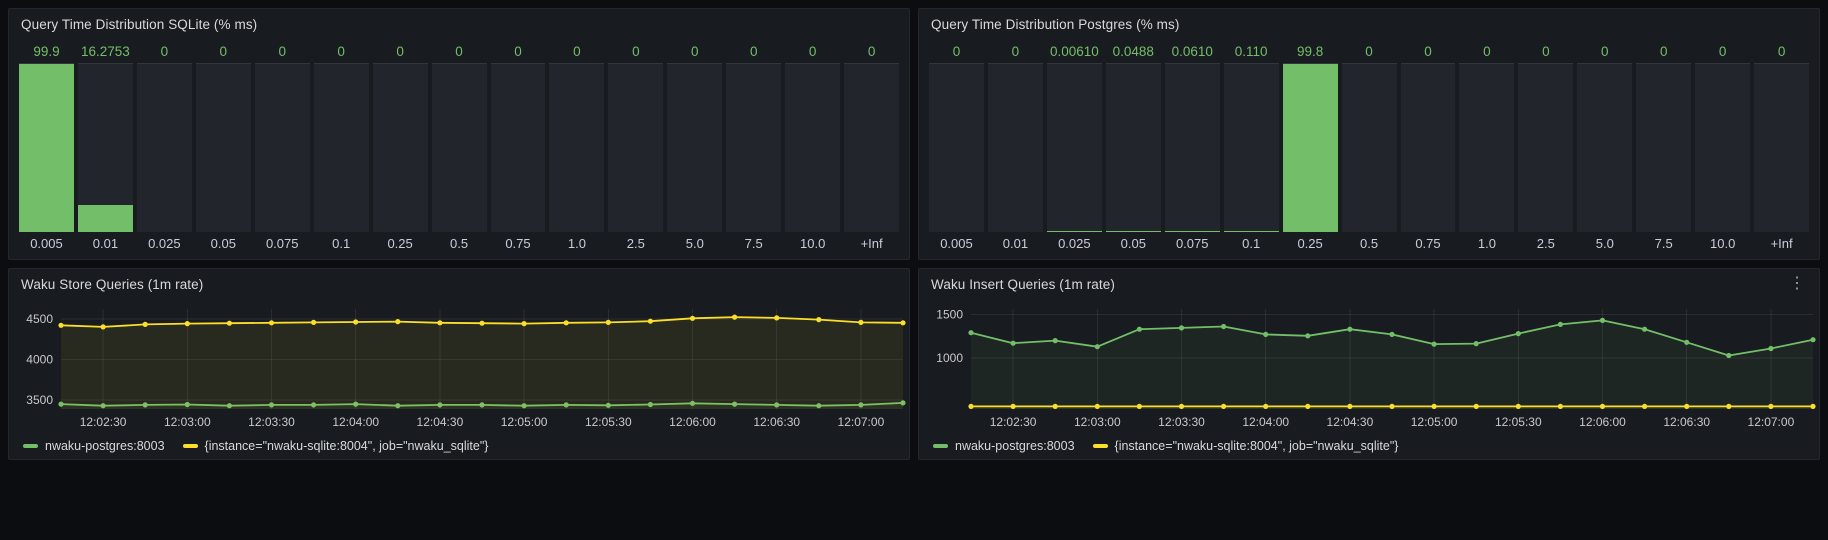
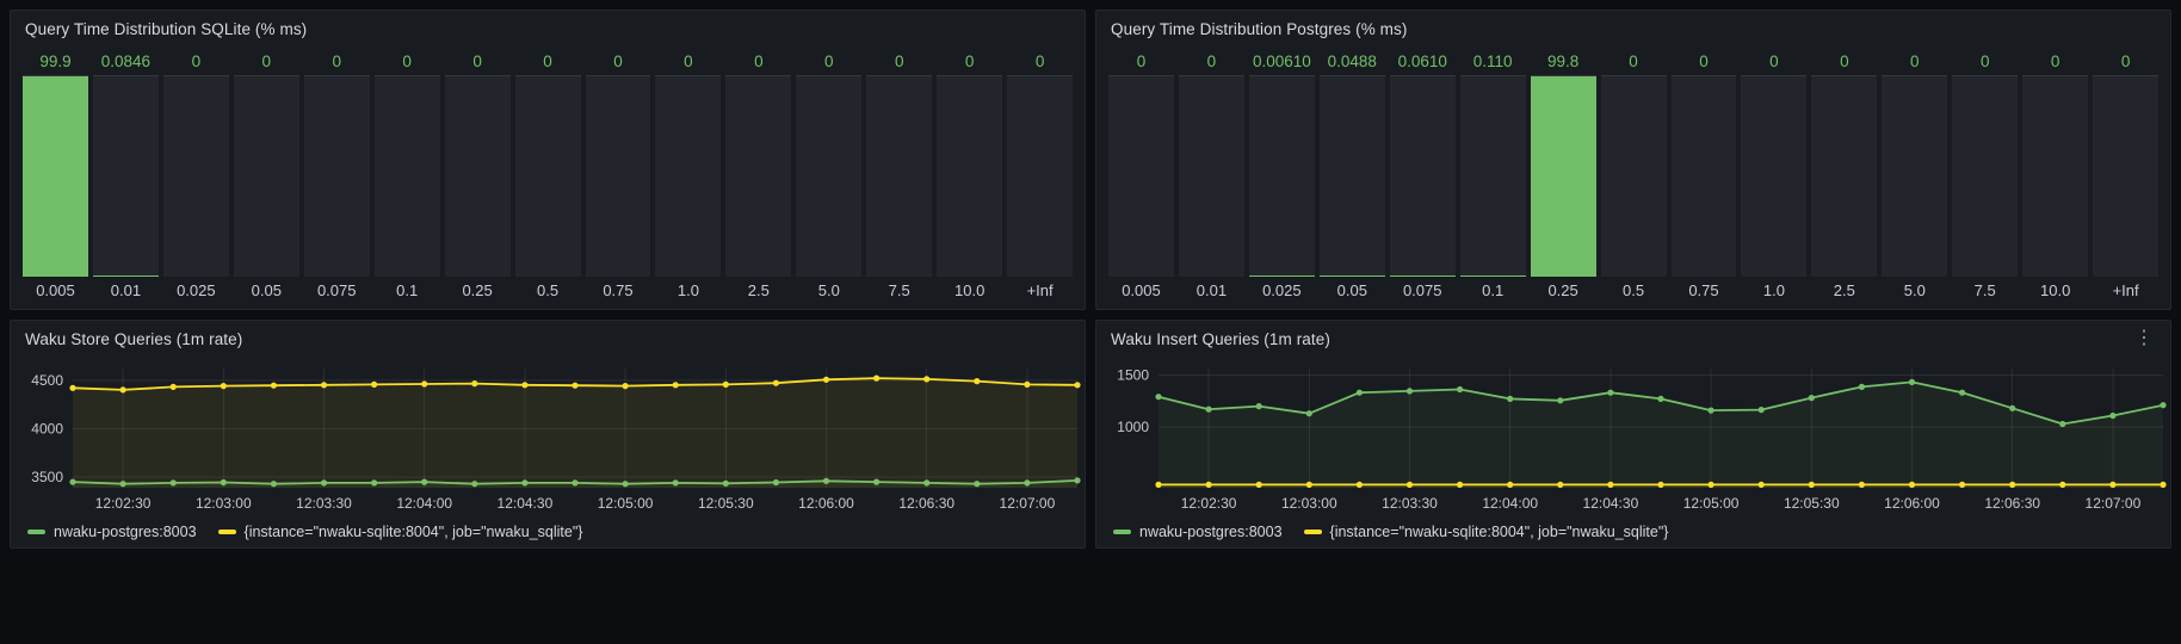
Query Time Distribution SQLite (% ms)/0.01: 16.2753 -> 0.0846
